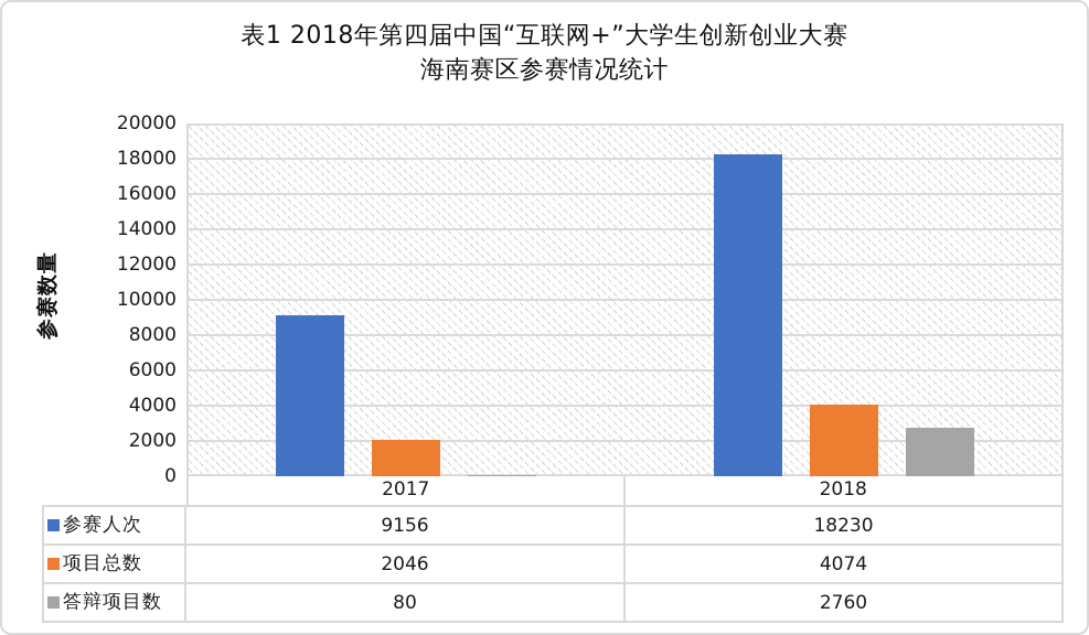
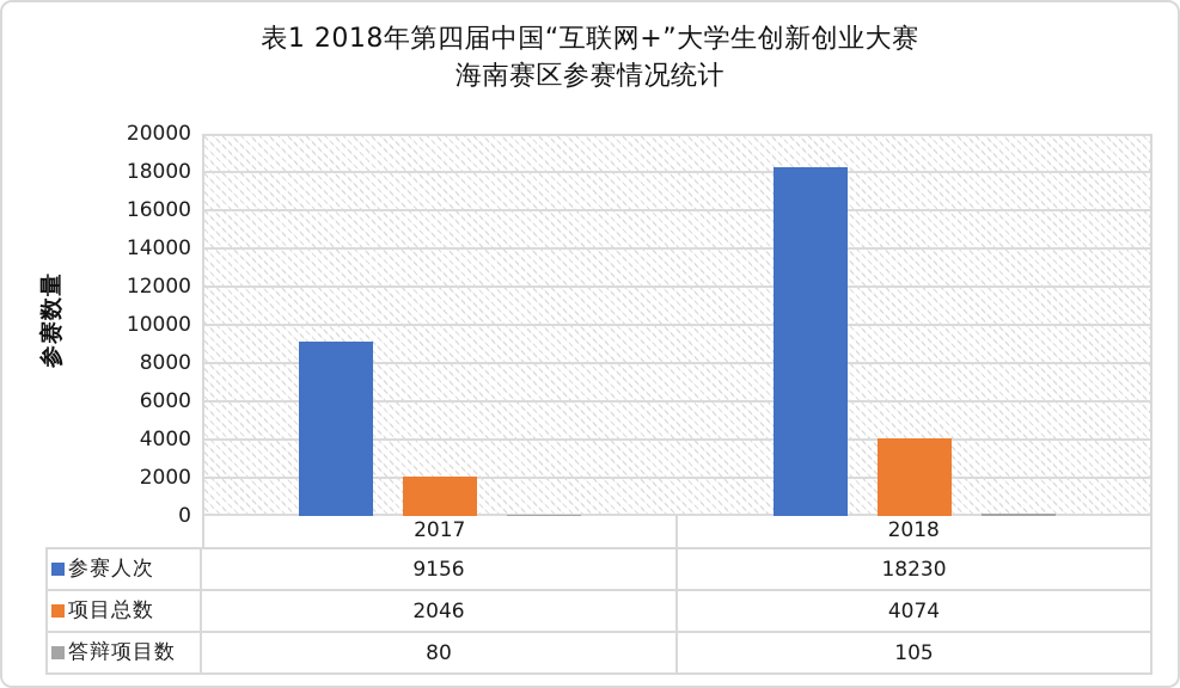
答辩项目数/2018: 2760 -> 105
